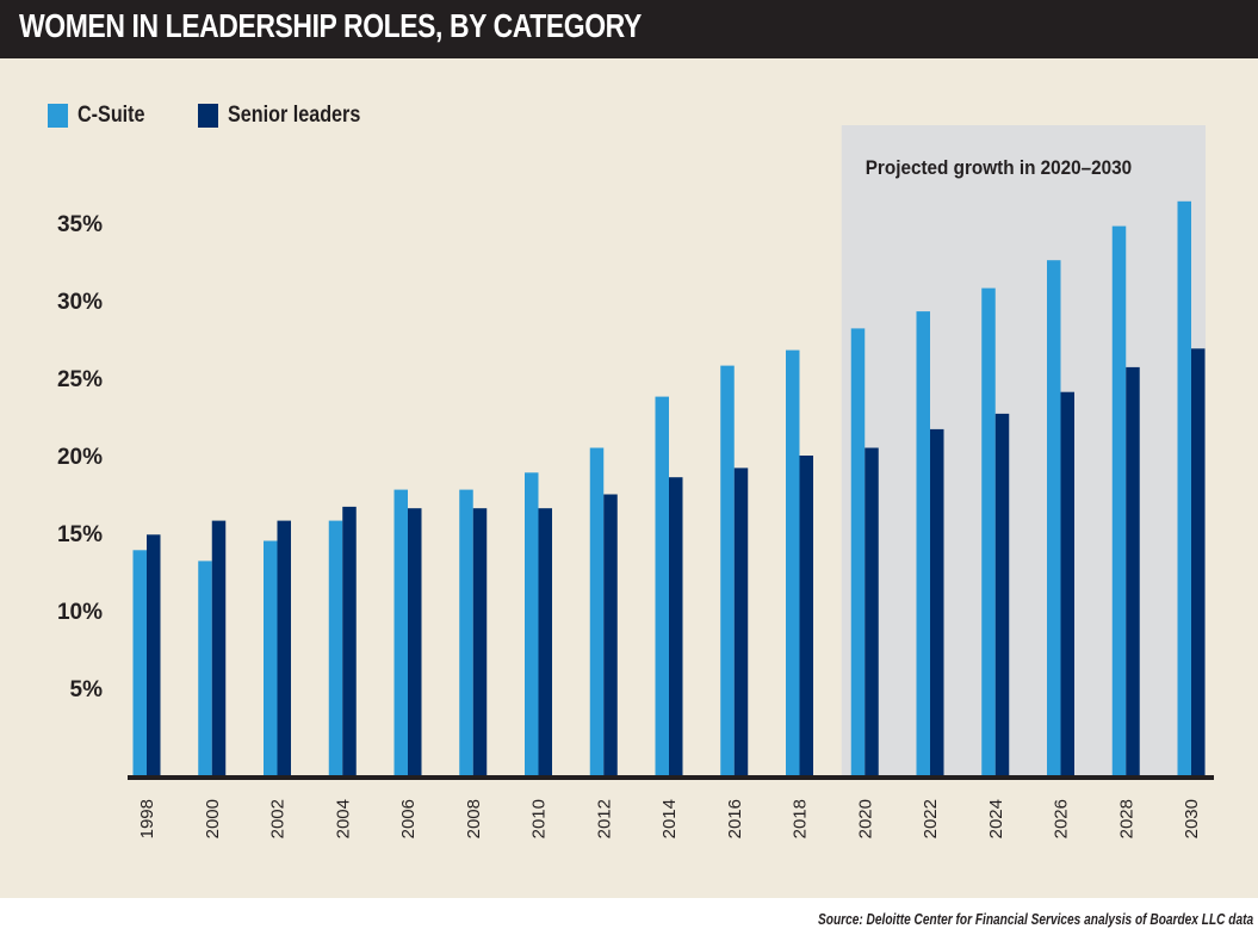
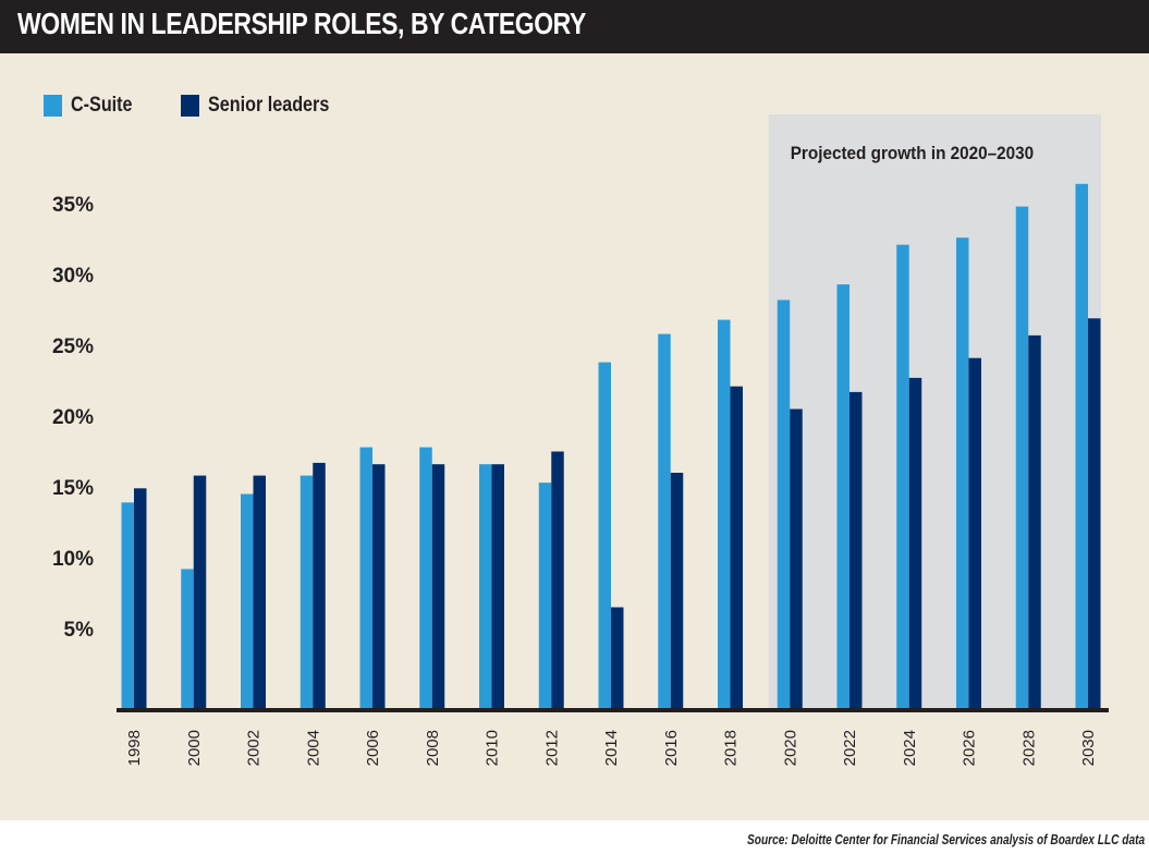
C-Suite/2000: 13.2% -> 9.2%
C-Suite/2010: 18.9% -> 16.6%
C-Suite/2012: 20.5% -> 15.3%
Senior leaders/2014: 18.6% -> 6.5%
Senior leaders/2016: 19.2% -> 16.0%
Senior leaders/2018: 20.0% -> 22.1%
C-Suite/2024: 30.8% -> 32.1%
